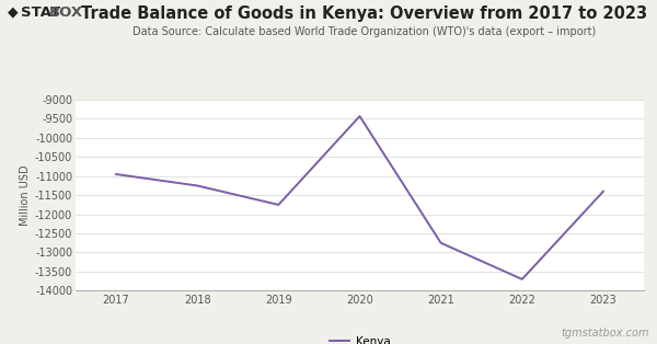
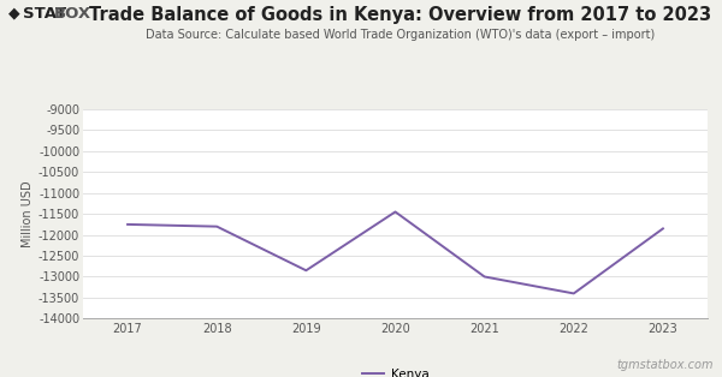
2017: -10950 -> -11750
2018: -11250 -> -11800
2019: -11750 -> -12850
2020: -9430 -> -11450
2021: -12750 -> -13000
2022: -13700 -> -13400
2023: -11400 -> -11850
